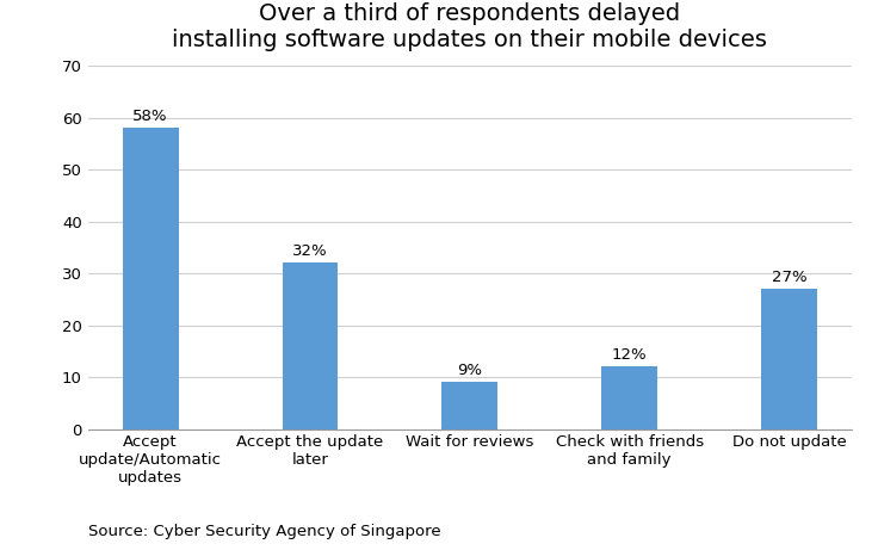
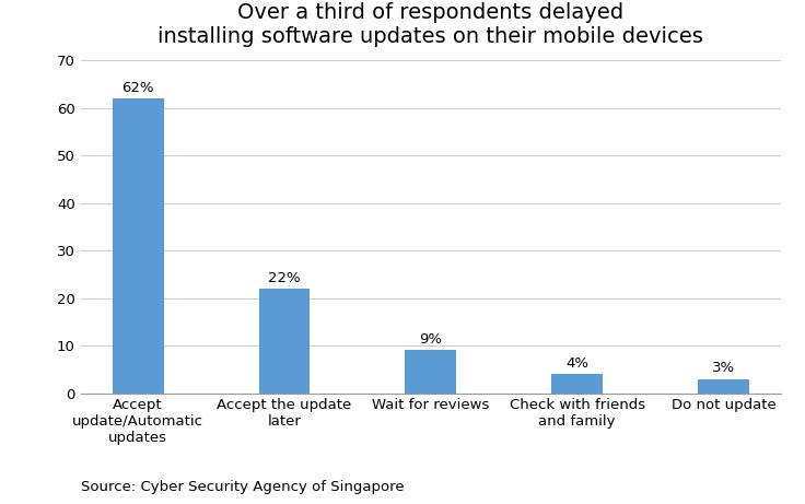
Accept update/Automatic updates: 58% -> 62%
Accept the update later: 32% -> 22%
Check with friends and family: 12% -> 4%
Do not update: 27% -> 3%
